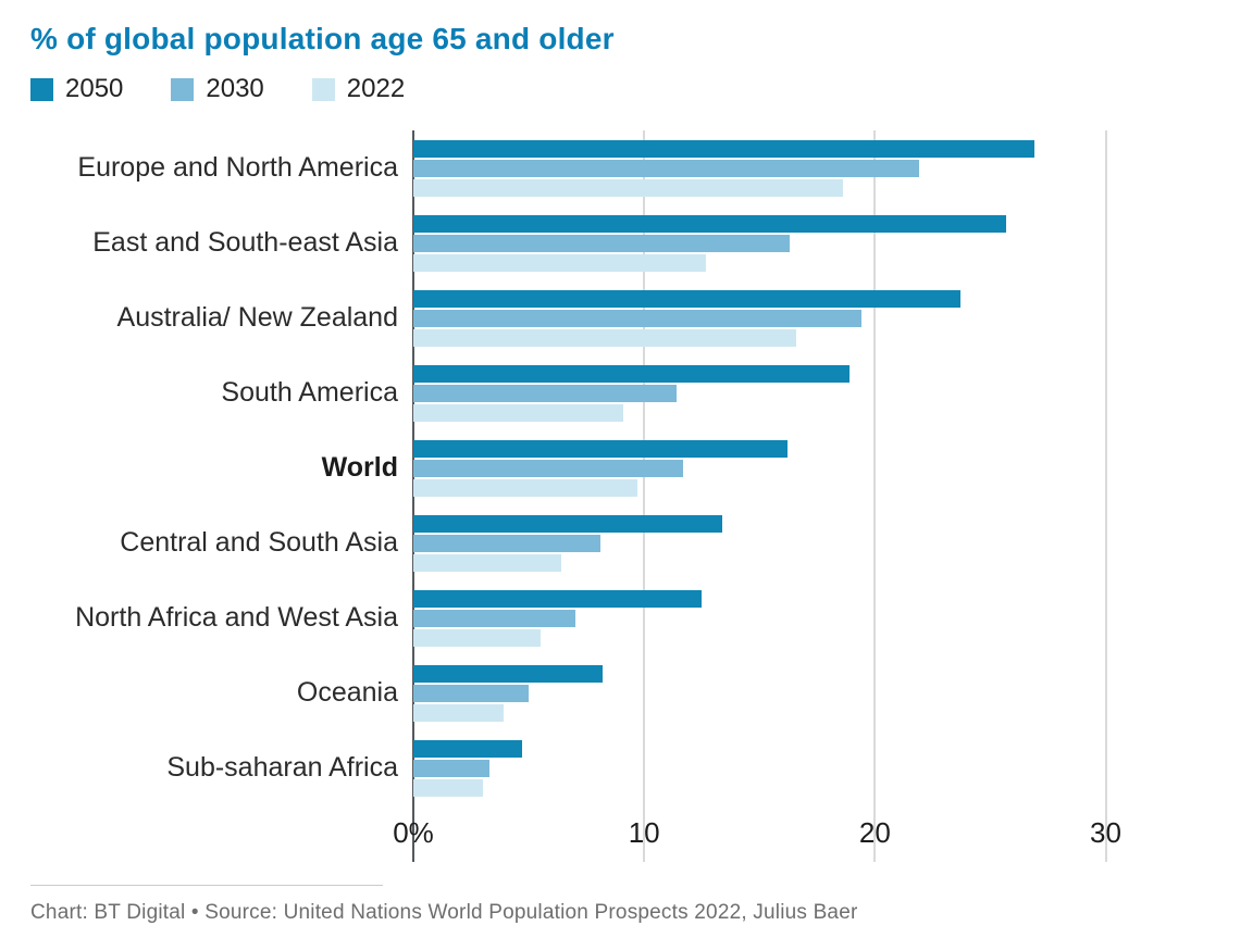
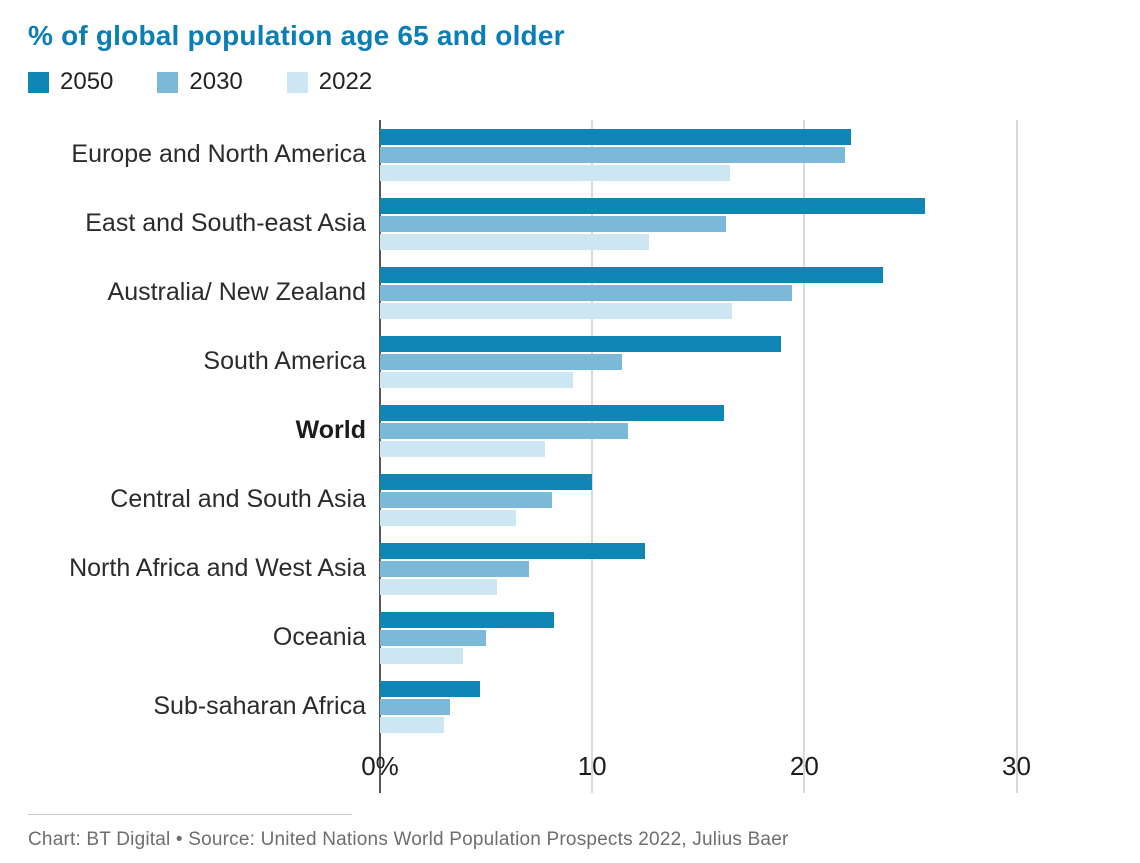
2050/Europe and North America: 26.9 -> 22.2
2022/Europe and North America: 18.6 -> 16.5
2022/World: 9.7 -> 7.8
2050/Central and South Asia: 13.4 -> 10.0
